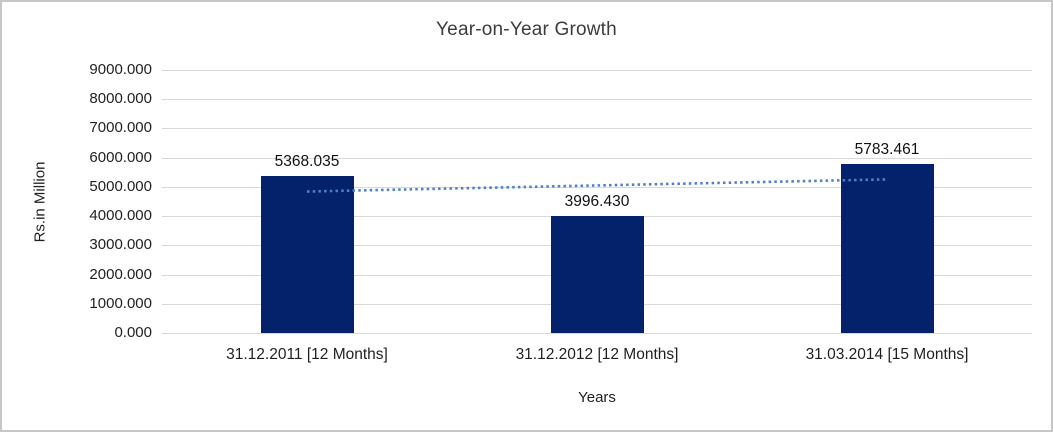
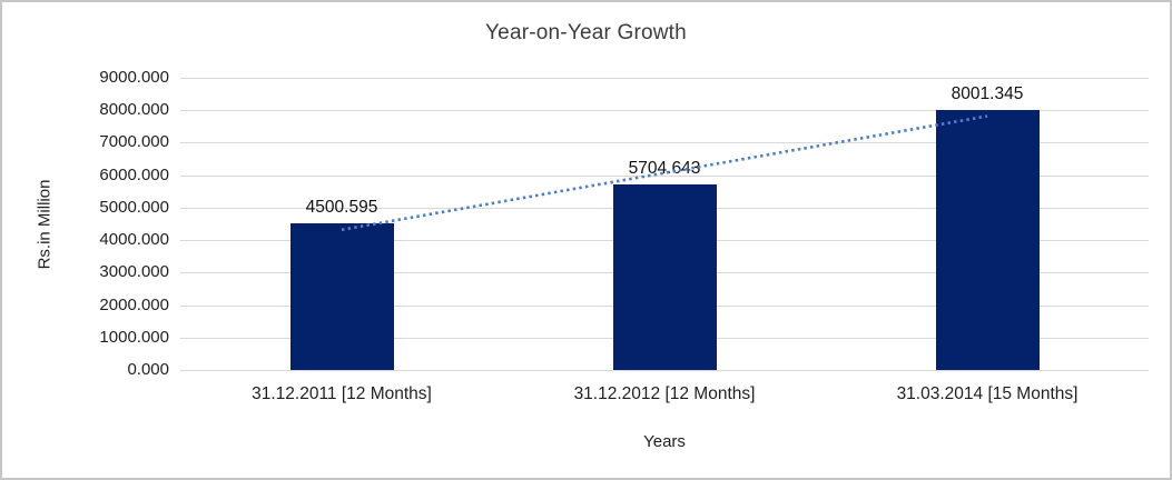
31.12.2011 [12 Months]: 5368.035 -> 4500.595
31.12.2012 [12 Months]: 3996.430 -> 5704.643
31.03.2014 [15 Months]: 5783.461 -> 8001.345
